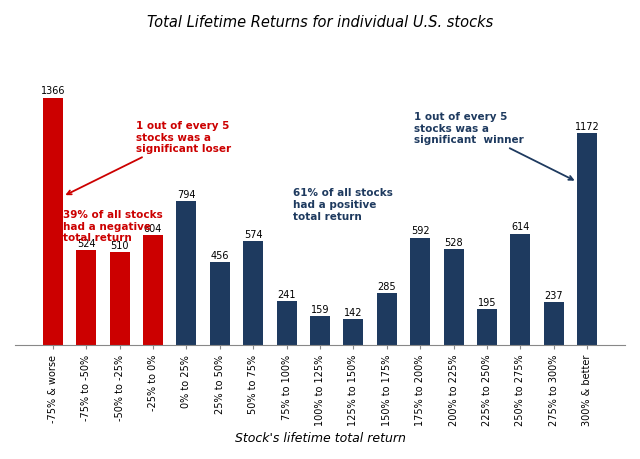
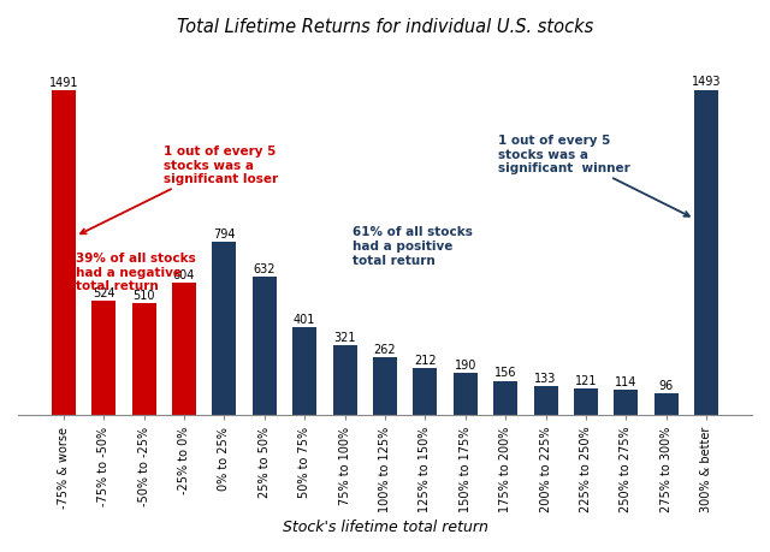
-75% & worse: 1366 -> 1491
25% to 50%: 456 -> 632
50% to 75%: 574 -> 401
75% to 100%: 241 -> 321
100% to 125%: 159 -> 262
125% to 150%: 142 -> 212
150% to 175%: 285 -> 190
175% to 200%: 592 -> 156
200% to 225%: 528 -> 133
225% to 250%: 195 -> 121
250% to 275%: 614 -> 114
275% to 300%: 237 -> 96
300% & better: 1172 -> 1493
